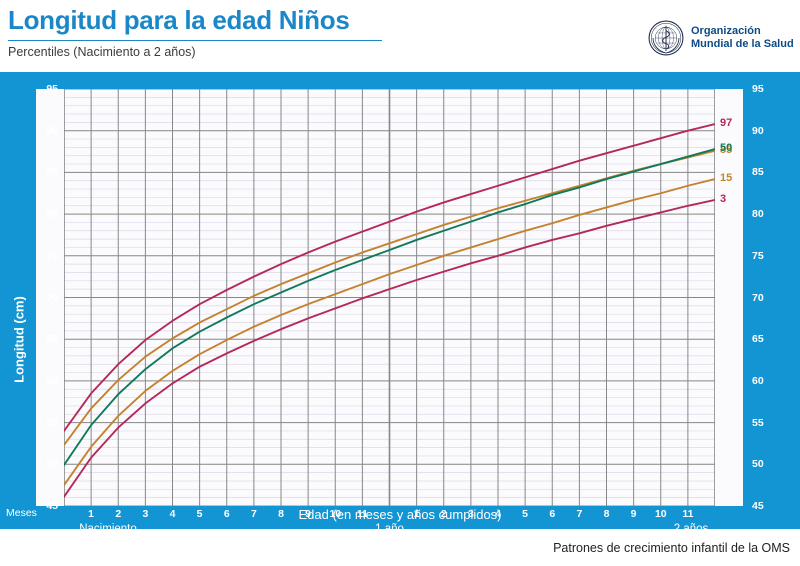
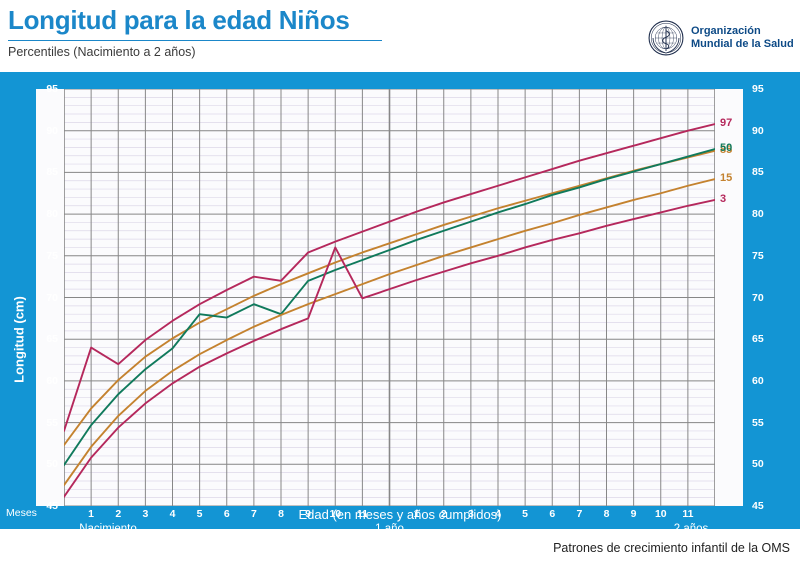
97/1: 58 -> 64
50/5: 66 -> 68
97/8: 74 -> 72
50/8: 71 -> 68
3/10: 69 -> 76
